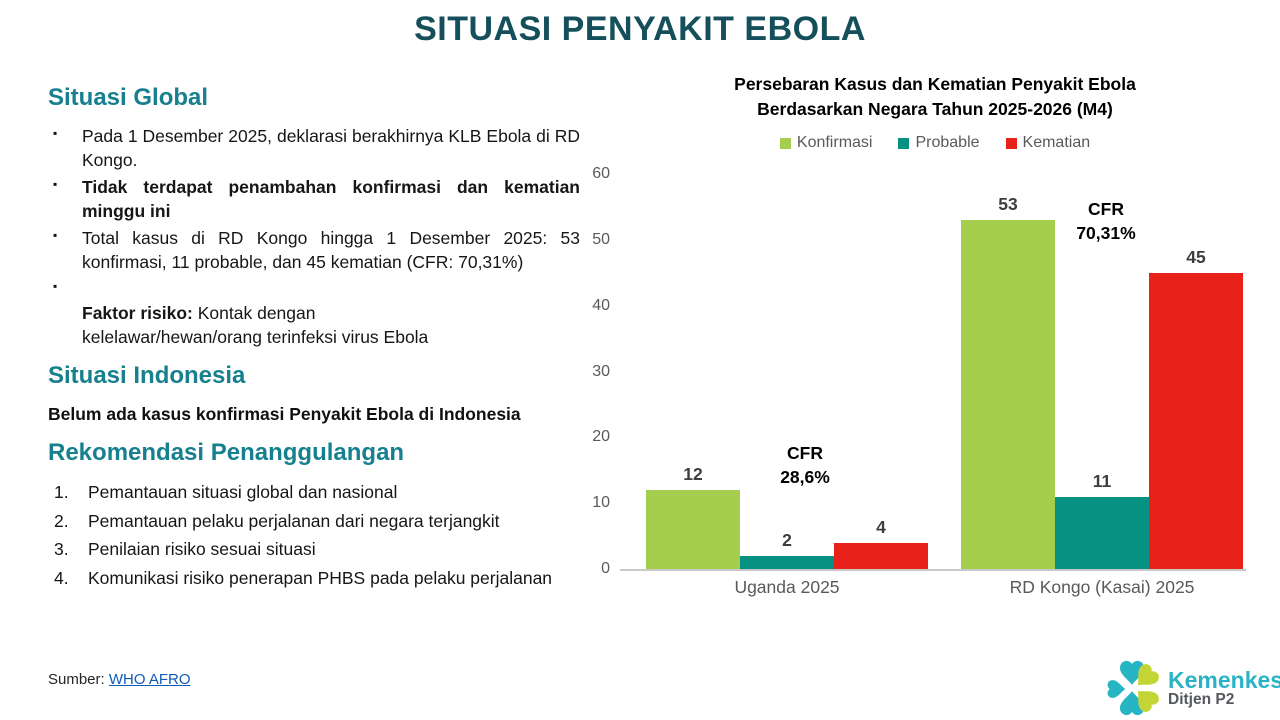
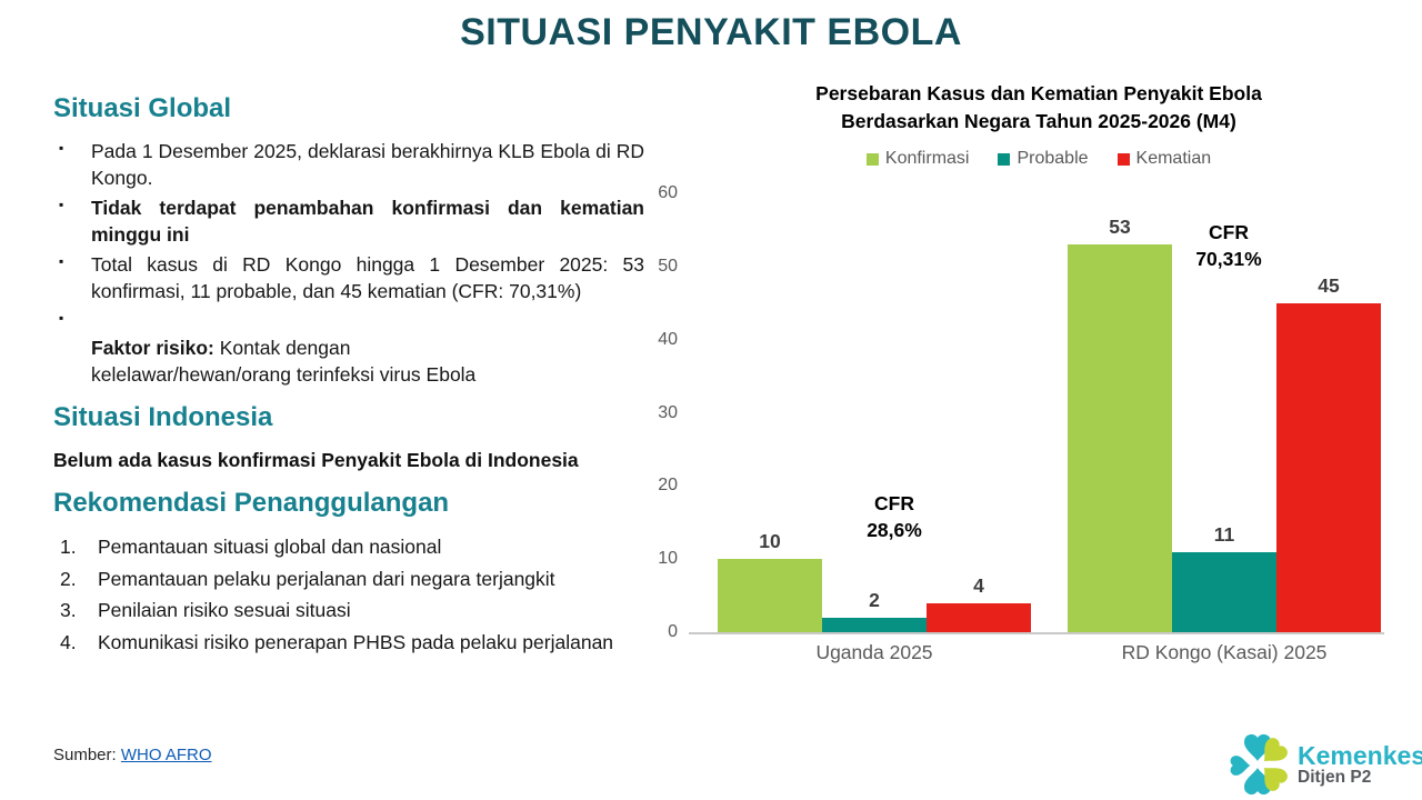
Konfirmasi/Uganda 2025: 12 -> 10
